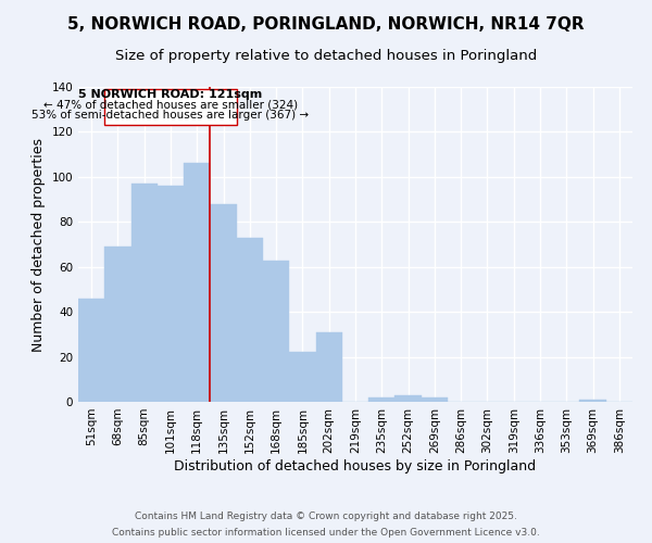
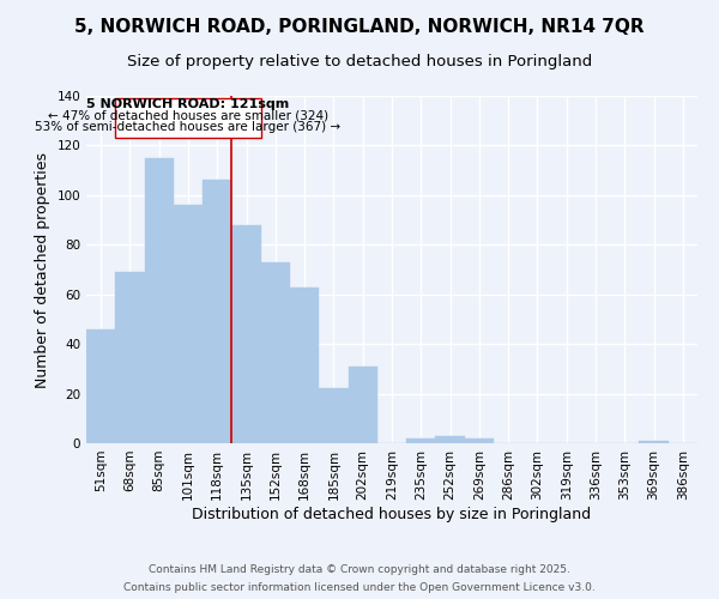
85sqm: 97 -> 115
